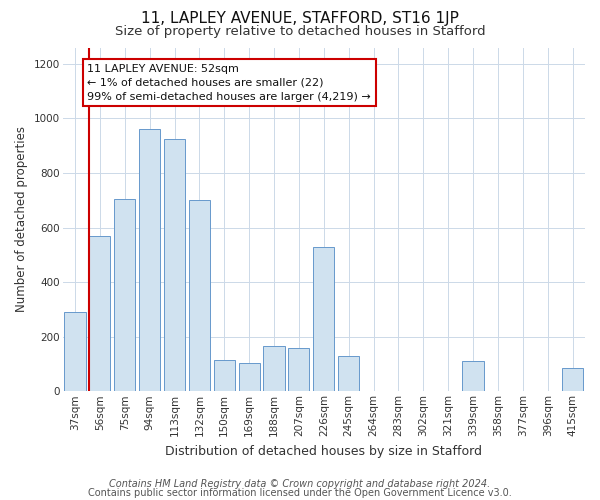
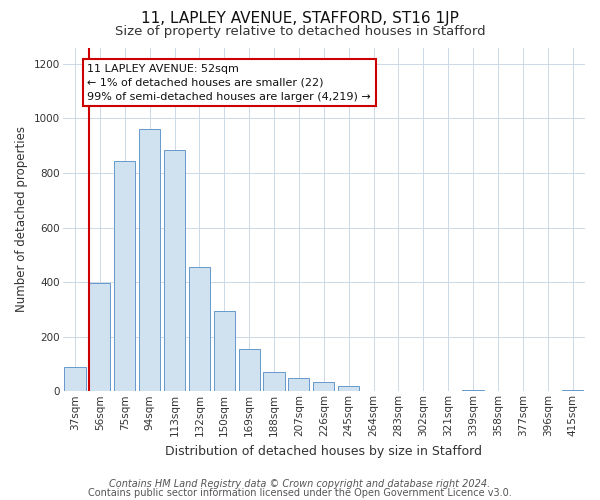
37sqm: 290 -> 90
56sqm: 570 -> 395
75sqm: 705 -> 845
113sqm: 925 -> 885
132sqm: 700 -> 455
150sqm: 115 -> 295
169sqm: 105 -> 155
188sqm: 165 -> 70
207sqm: 160 -> 50
226sqm: 530 -> 33
245sqm: 130 -> 20
339sqm: 110 -> 5
415sqm: 85 -> 5
